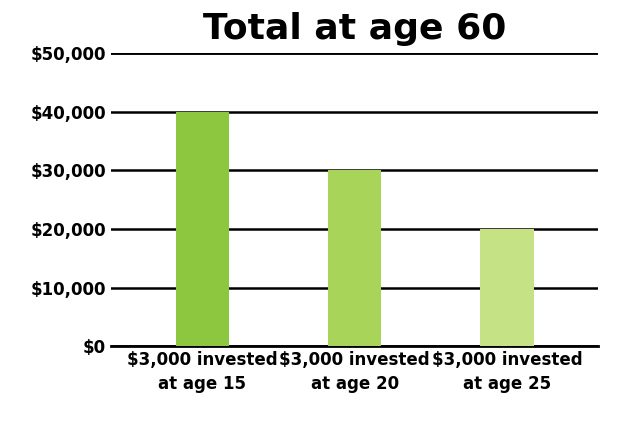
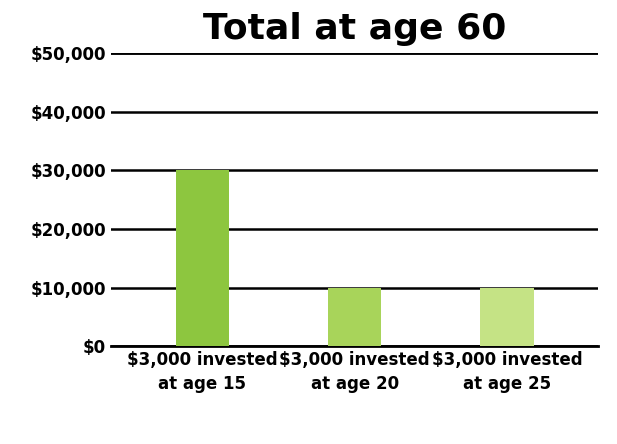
$3,000 invested at age 15: $40,000 -> $30,000
$3,000 invested at age 20: $30,000 -> $10,000
$3,000 invested at age 25: $20,000 -> $10,000
